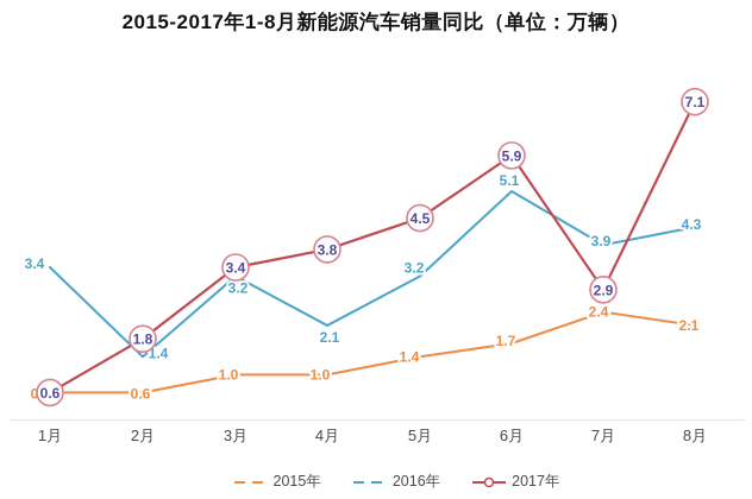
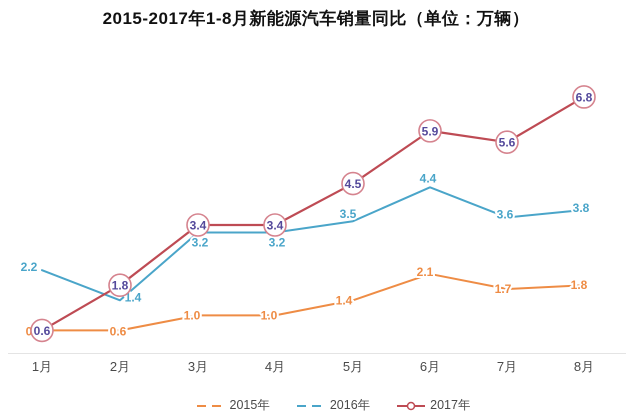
2016年/1月: 3.4 -> 2.2
2016年/4月: 2.1 -> 3.2
2017年/4月: 3.8 -> 3.4
2016年/5月: 3.2 -> 3.5
2015年/6月: 1.7 -> 2.1
2016年/6月: 5.1 -> 4.4
2015年/7月: 2.4 -> 1.7
2016年/7月: 3.9 -> 3.6
2017年/7月: 2.9 -> 5.6
2015年/8月: 2.1 -> 1.8
2016年/8月: 4.3 -> 3.8
2017年/8月: 7.1 -> 6.8
